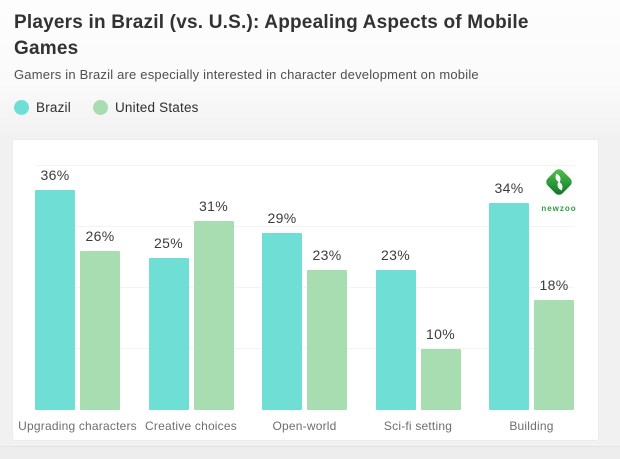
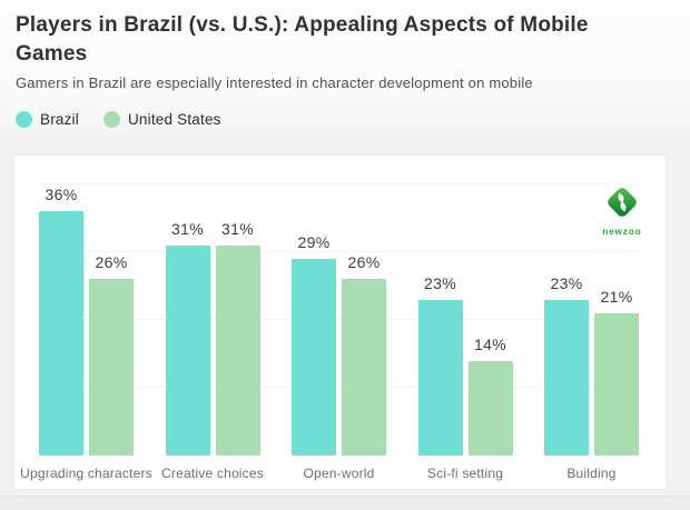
Brazil/Creative choices: 25% -> 31%
United States/Open-world: 23% -> 26%
United States/Sci-fi setting: 10% -> 14%
Brazil/Building: 34% -> 23%
United States/Building: 18% -> 21%
